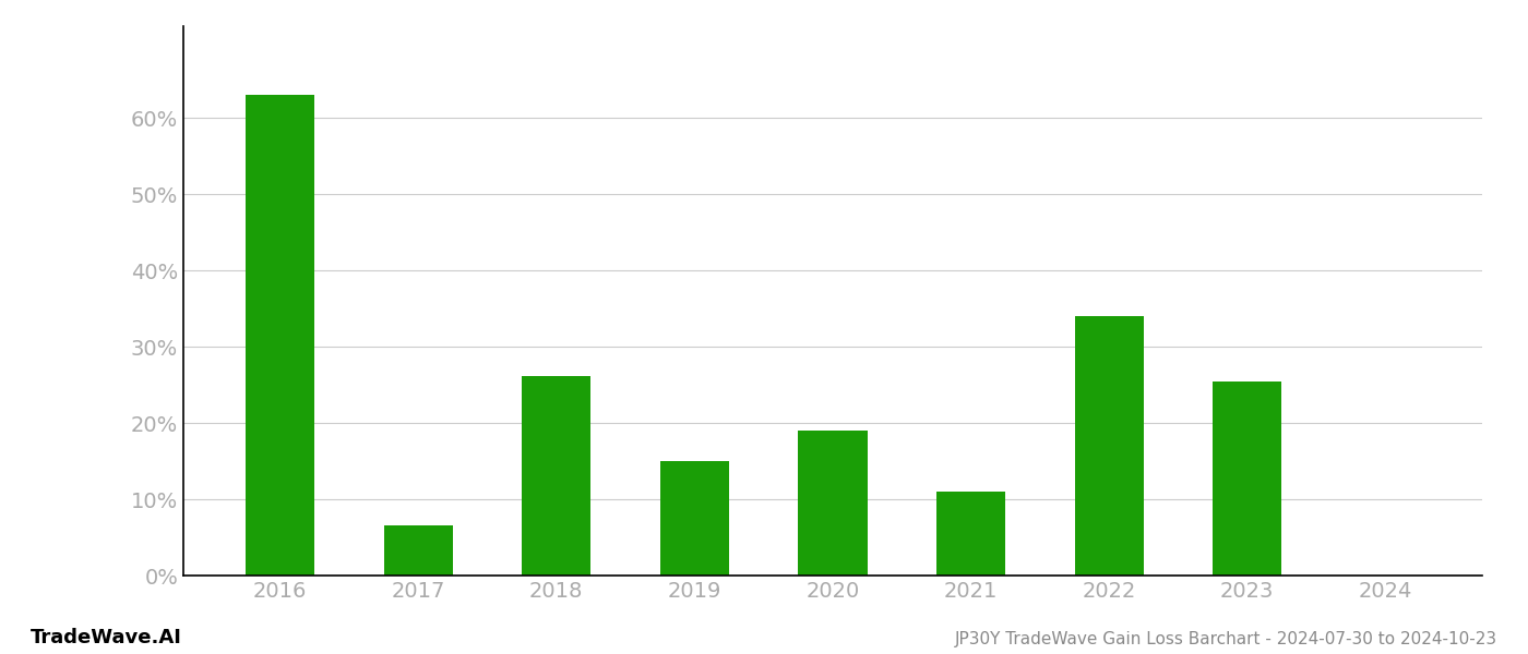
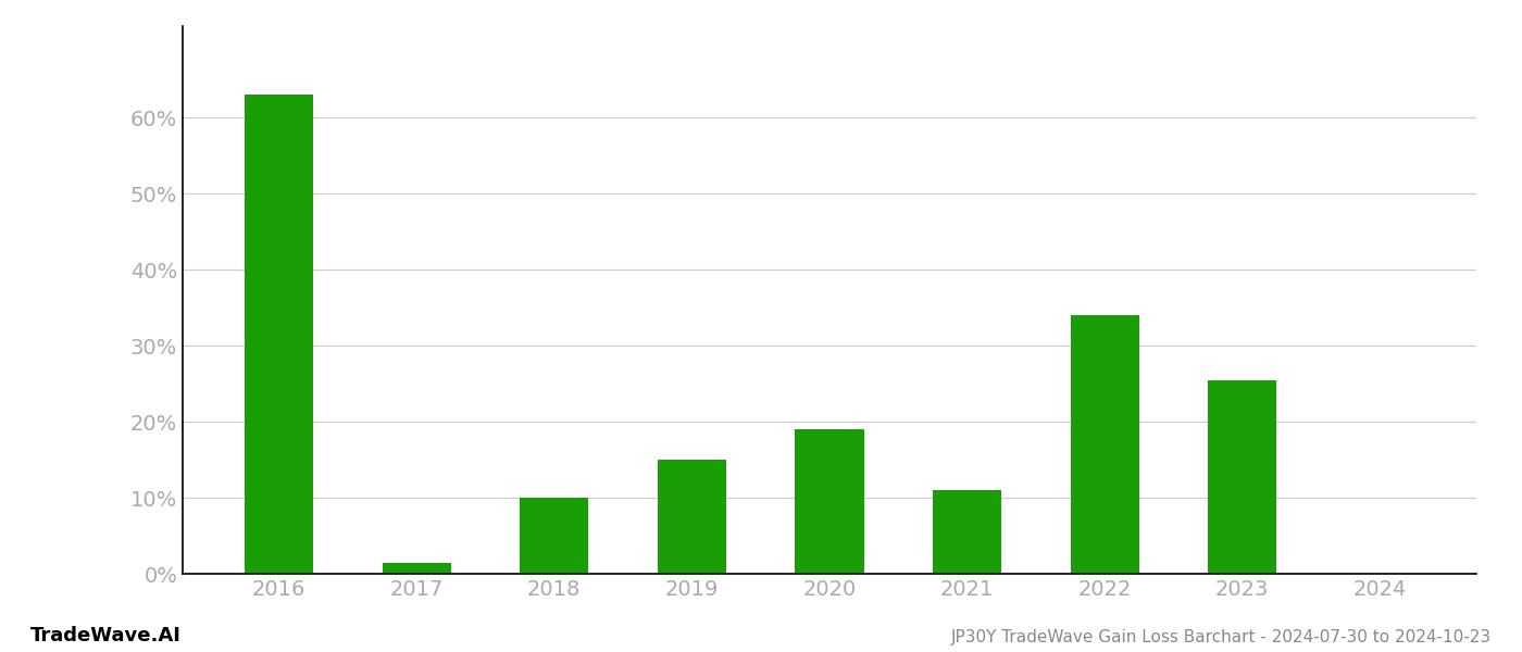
2017: 6.6% -> 1.5%
2018: 26.2% -> 10.0%
